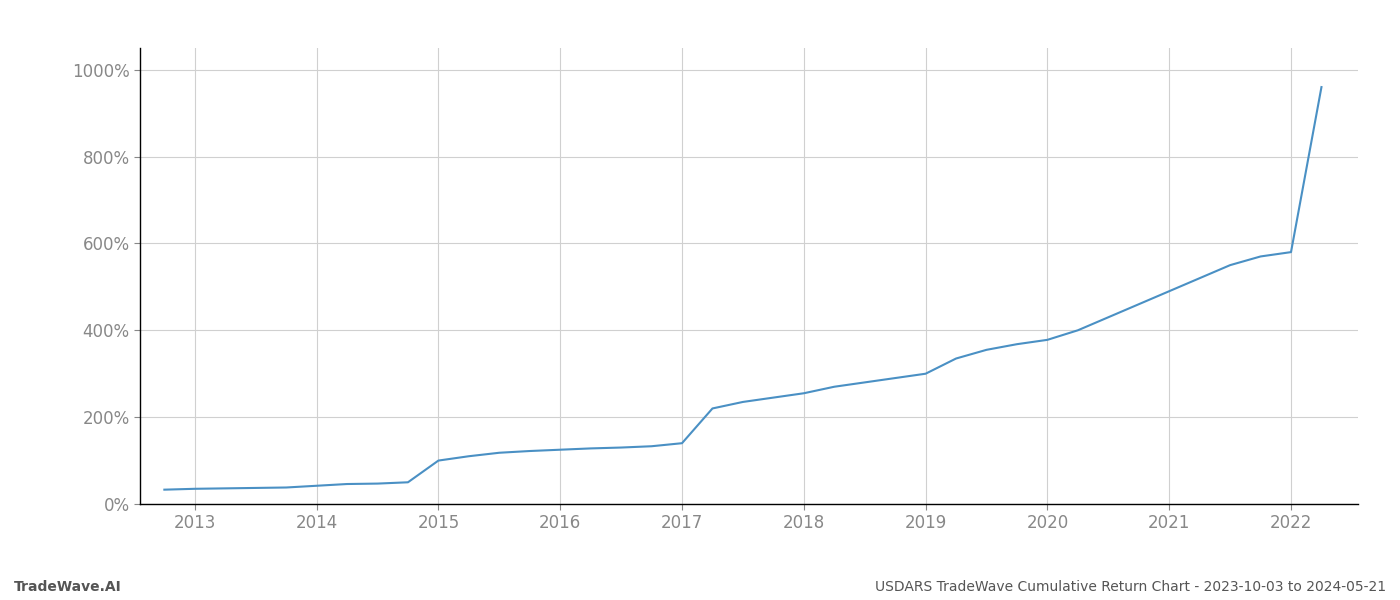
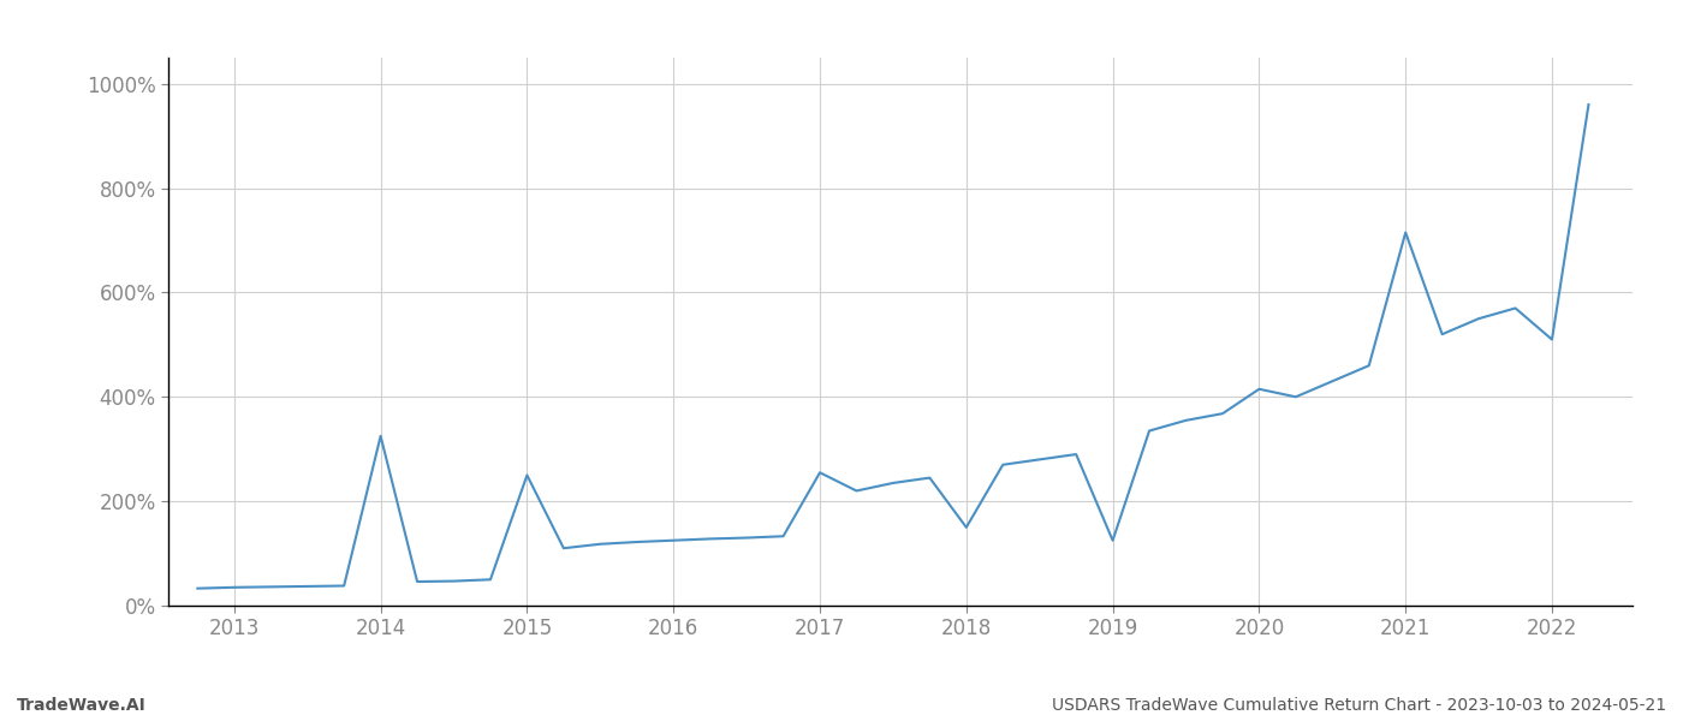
2014: 42% -> 325%
2015: 100% -> 250%
2017: 140% -> 255%
2018: 255% -> 150%
2019: 300% -> 125%
2020: 378% -> 415%
2021: 490% -> 715%
2022: 580% -> 510%
